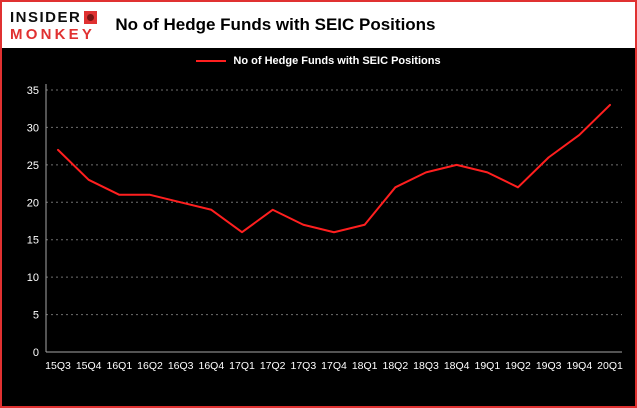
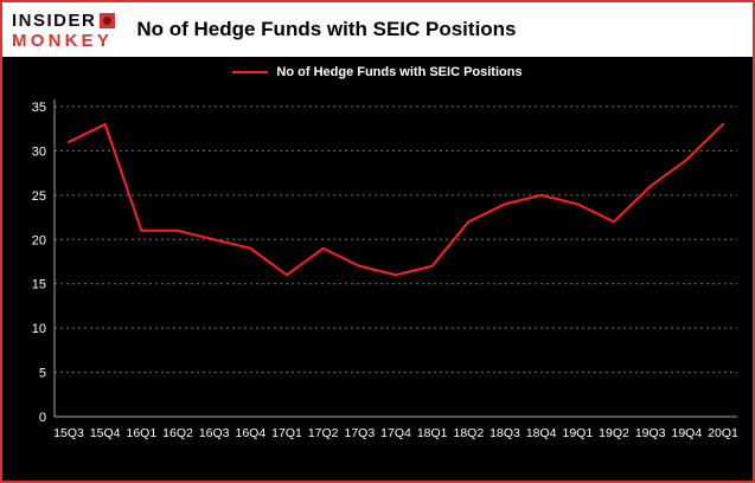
15Q3: 27 -> 31
15Q4: 23 -> 33
